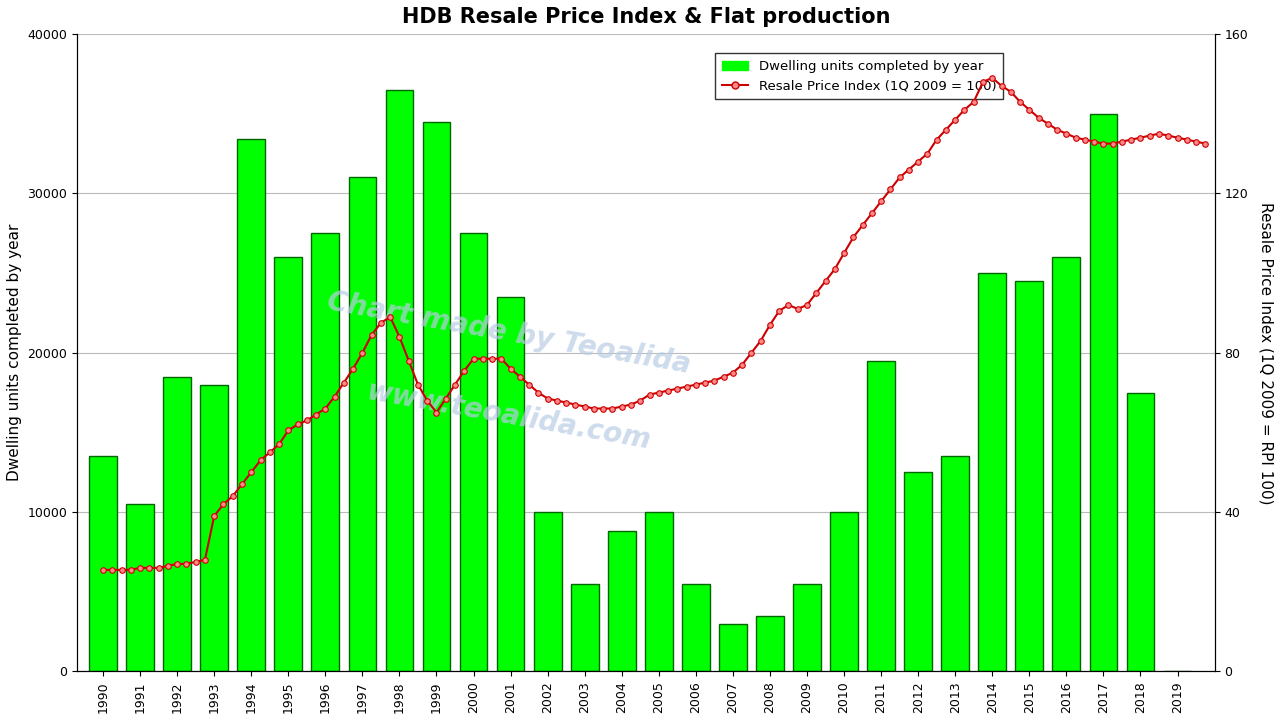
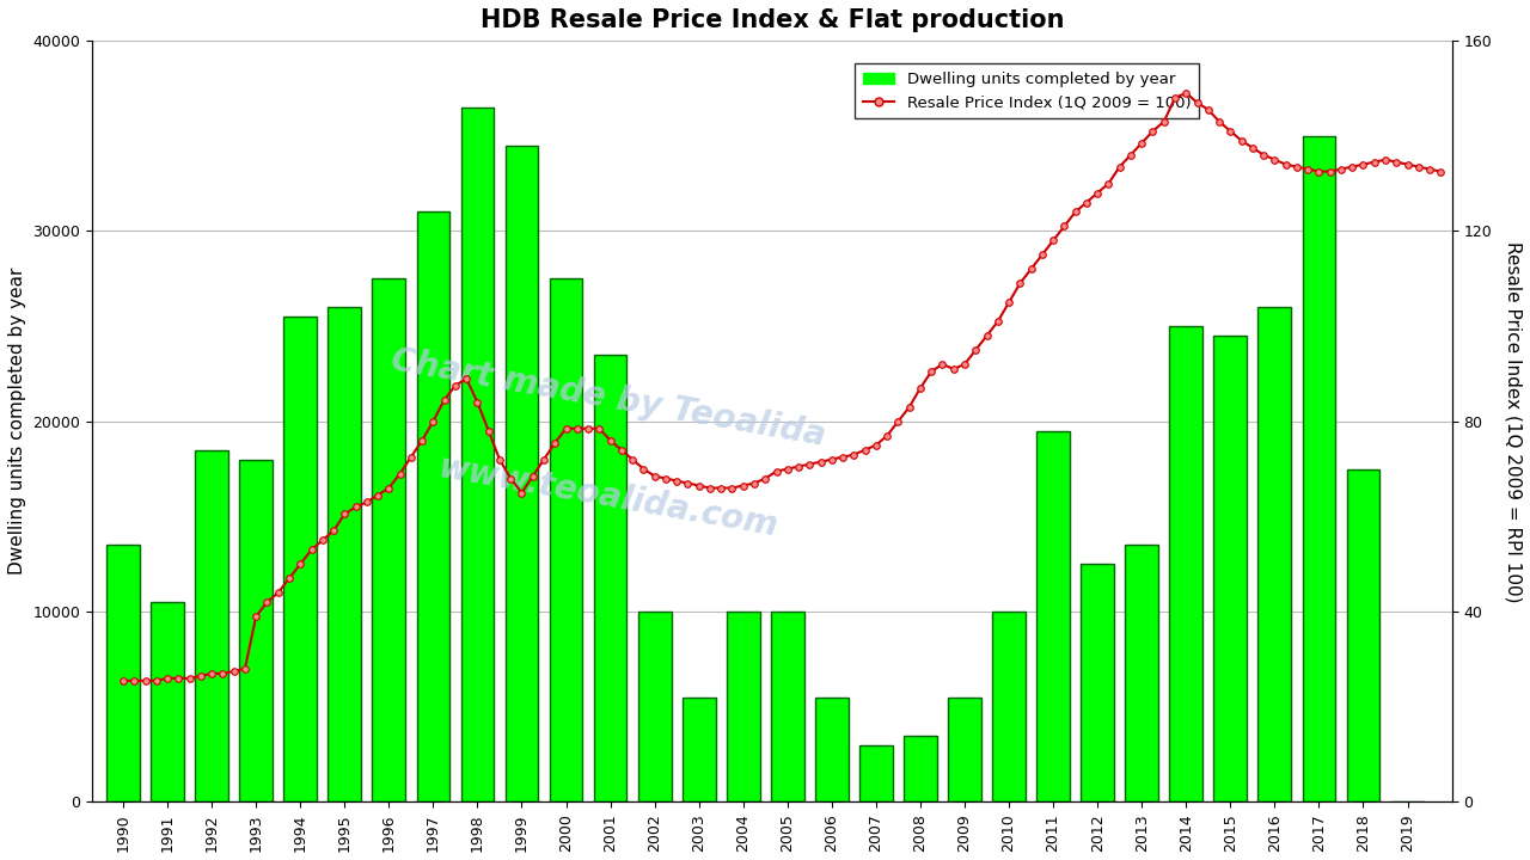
Dwelling units completed by year/1994: 33400 -> 25500
Dwelling units completed by year/2004: 8800 -> 10000
